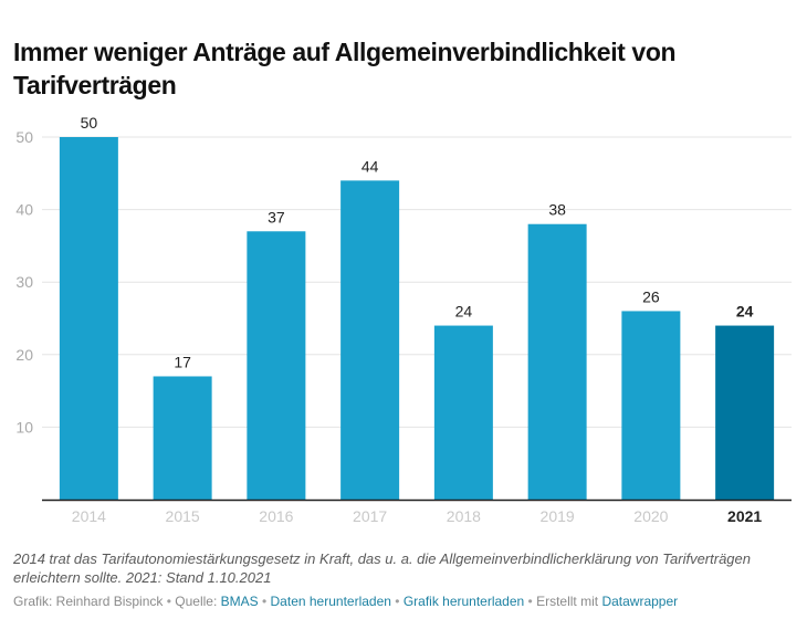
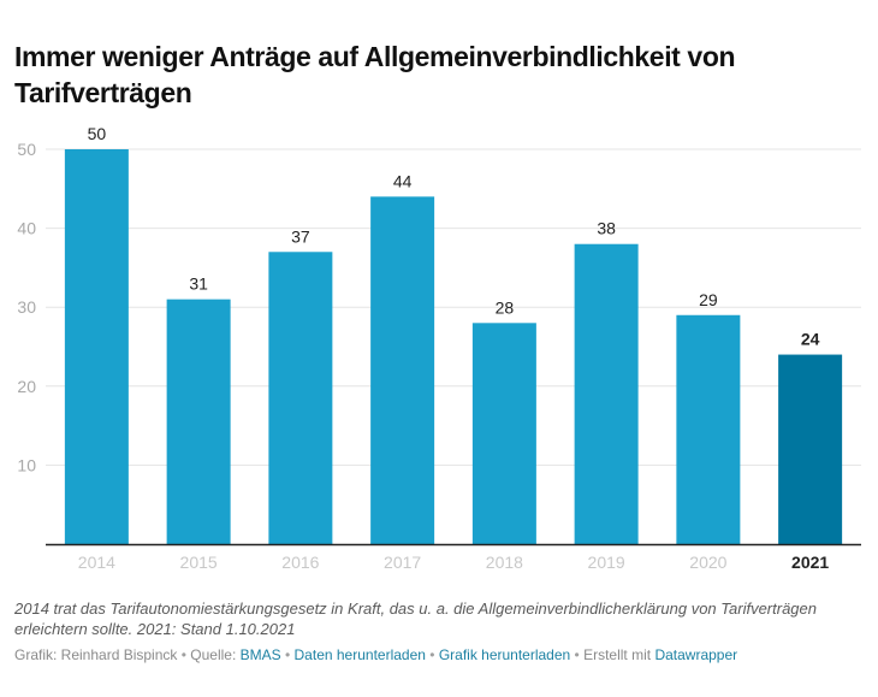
2015: 17 -> 31
2018: 24 -> 28
2020: 26 -> 29
